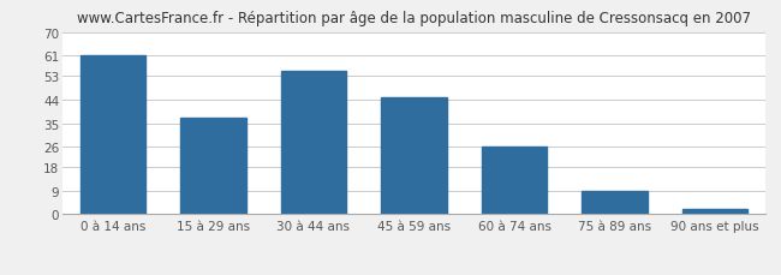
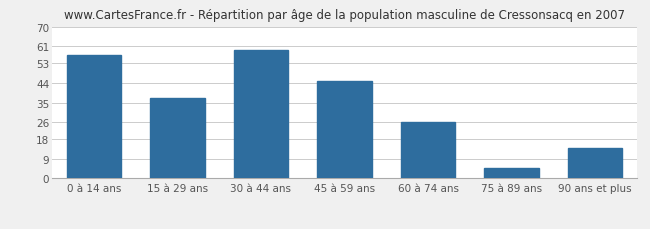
0 à 14 ans: 61 -> 57
30 à 44 ans: 55 -> 59
75 à 89 ans: 9 -> 5
90 ans et plus: 2 -> 14
